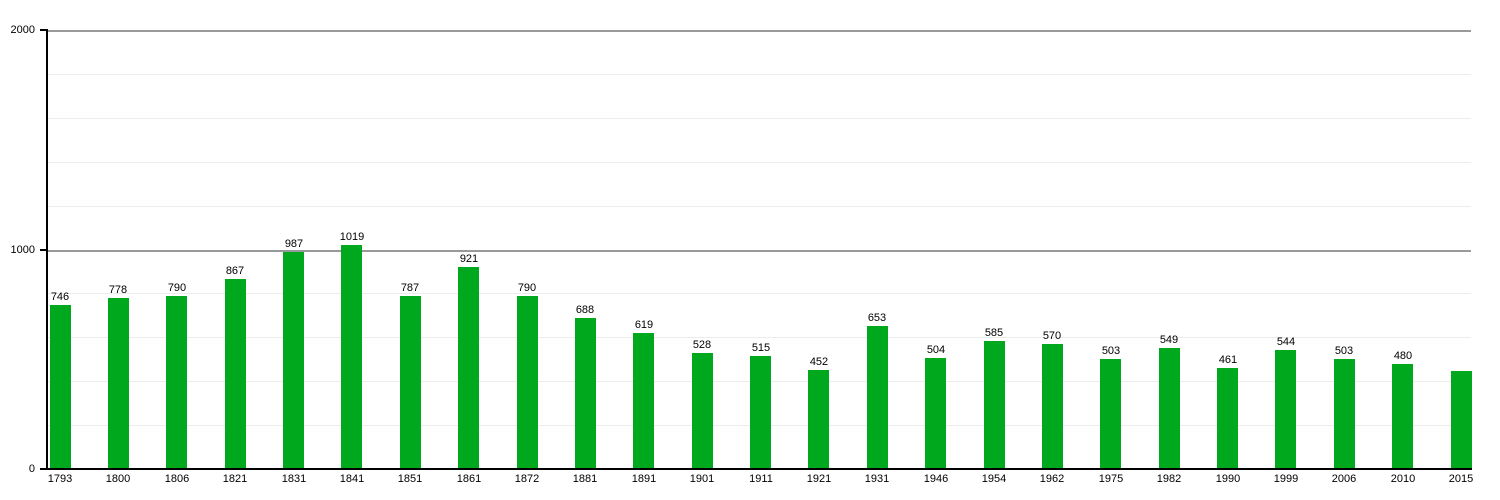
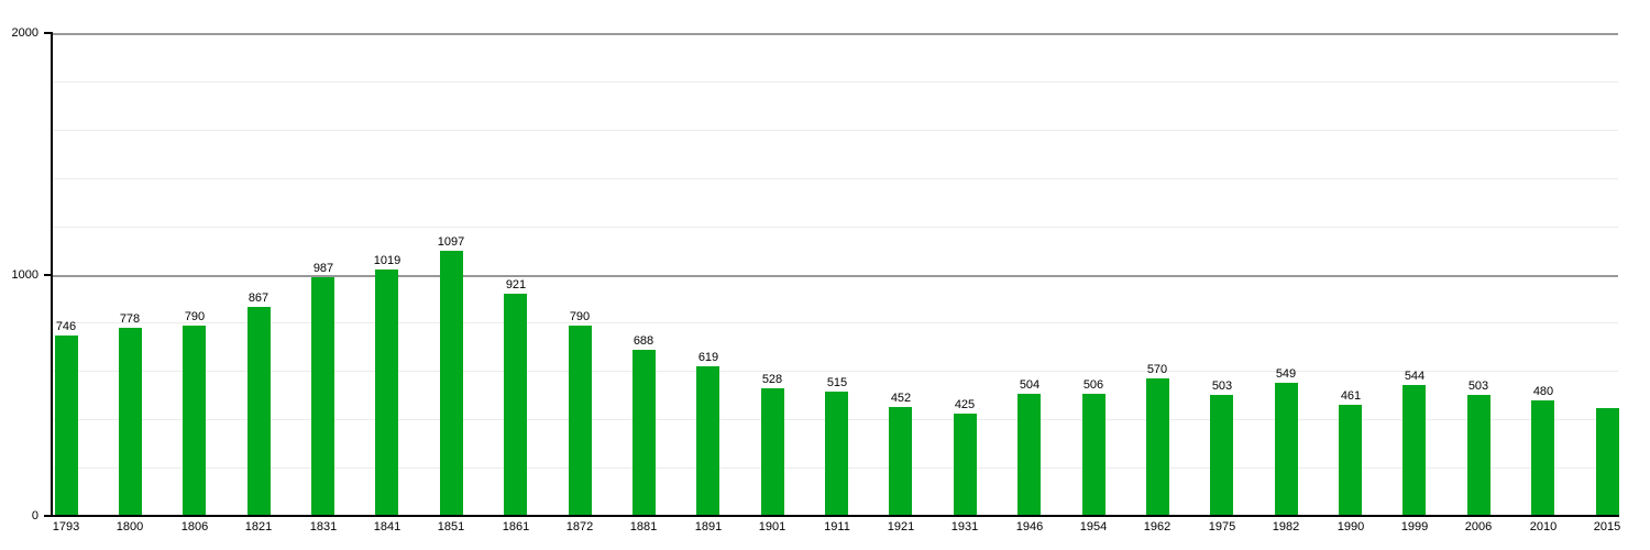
1851: 787 -> 1097
1931: 653 -> 425
1954: 585 -> 506
